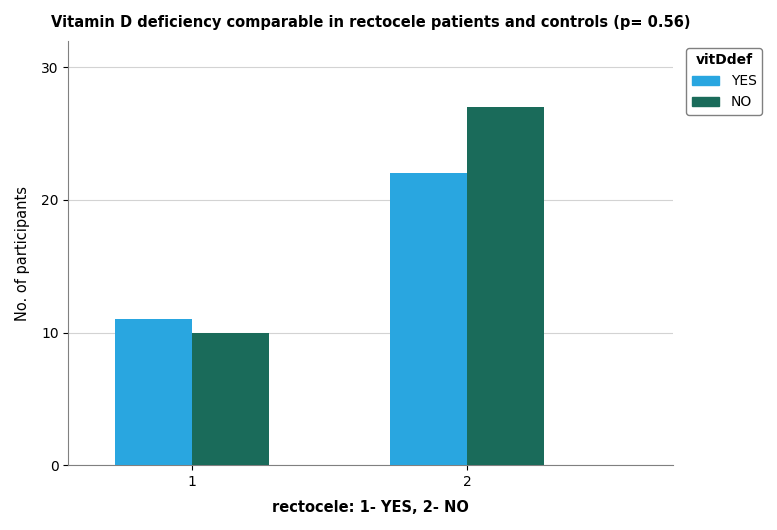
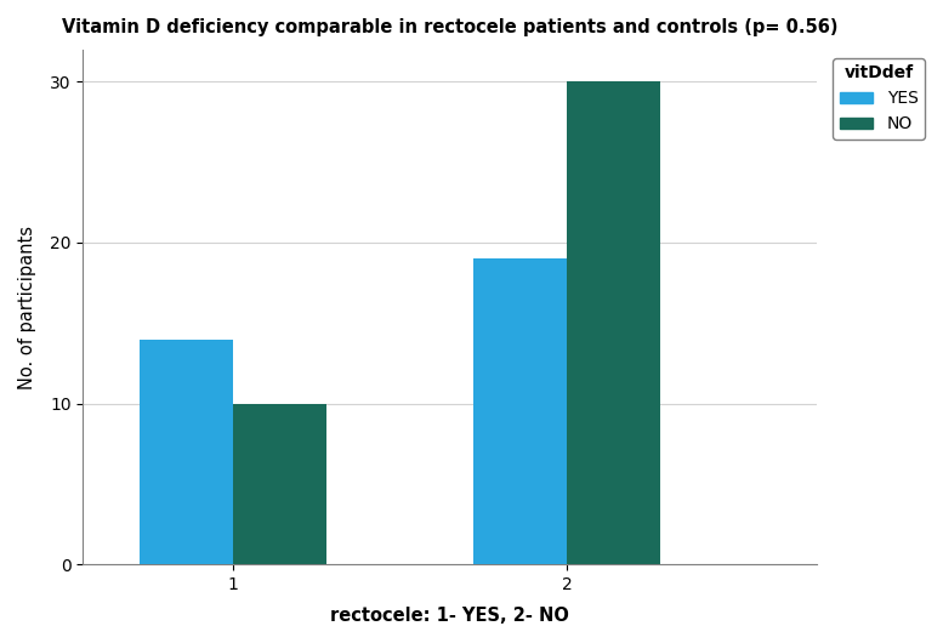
YES/1: 11 -> 14
YES/2: 22 -> 19
NO/2: 27 -> 30
